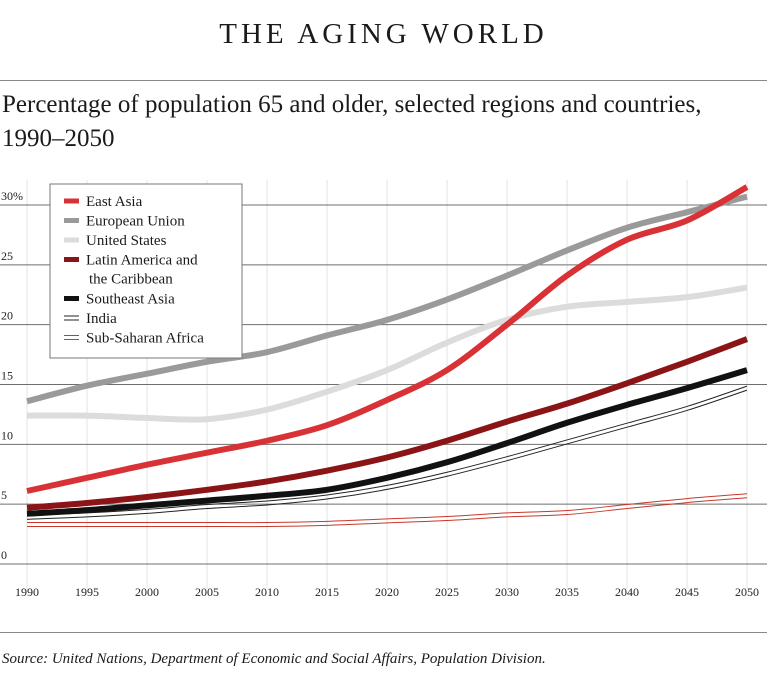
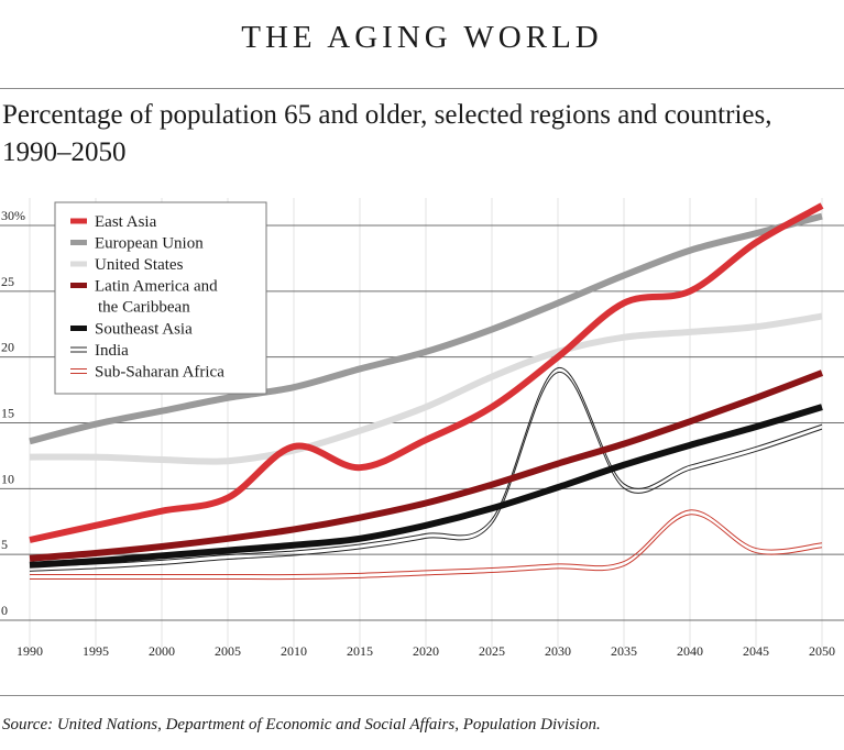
East Asia/2010: 10.3% -> 13.2%
India/2030: 8.8% -> 19.0%
East Asia/2040: 27.1% -> 25.0%
Sub-Saharan Africa/2040: 4.8% -> 8.2%
